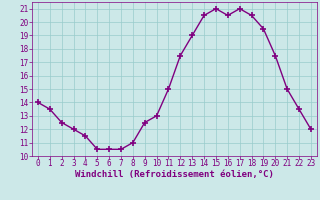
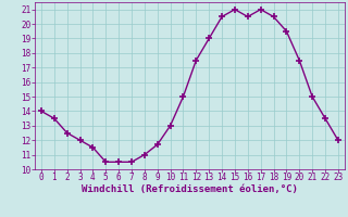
9: 12.5 -> 11.7
